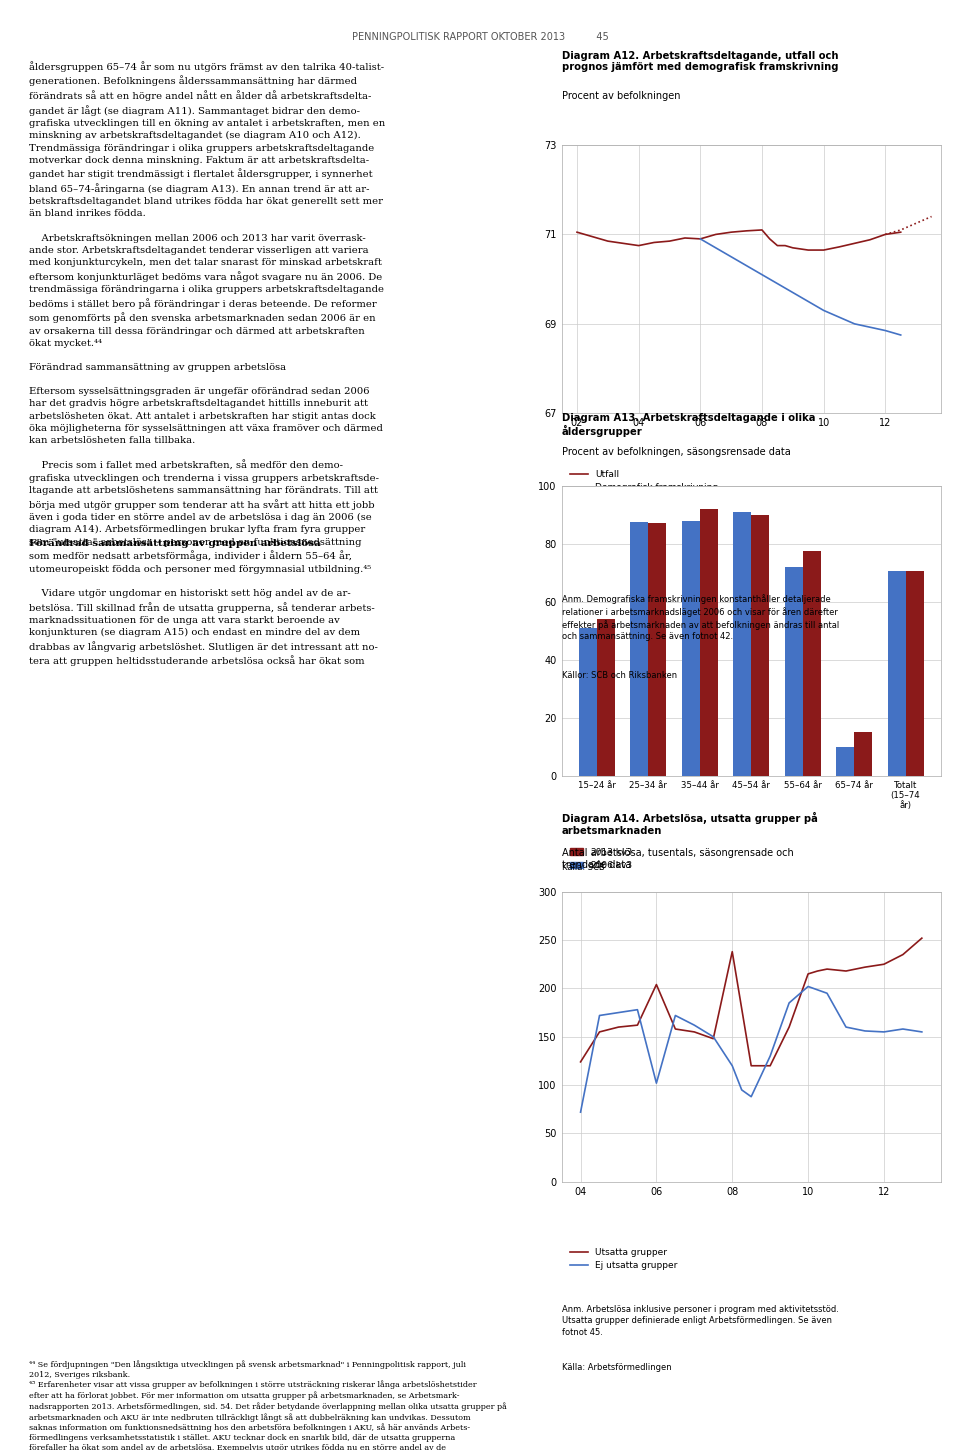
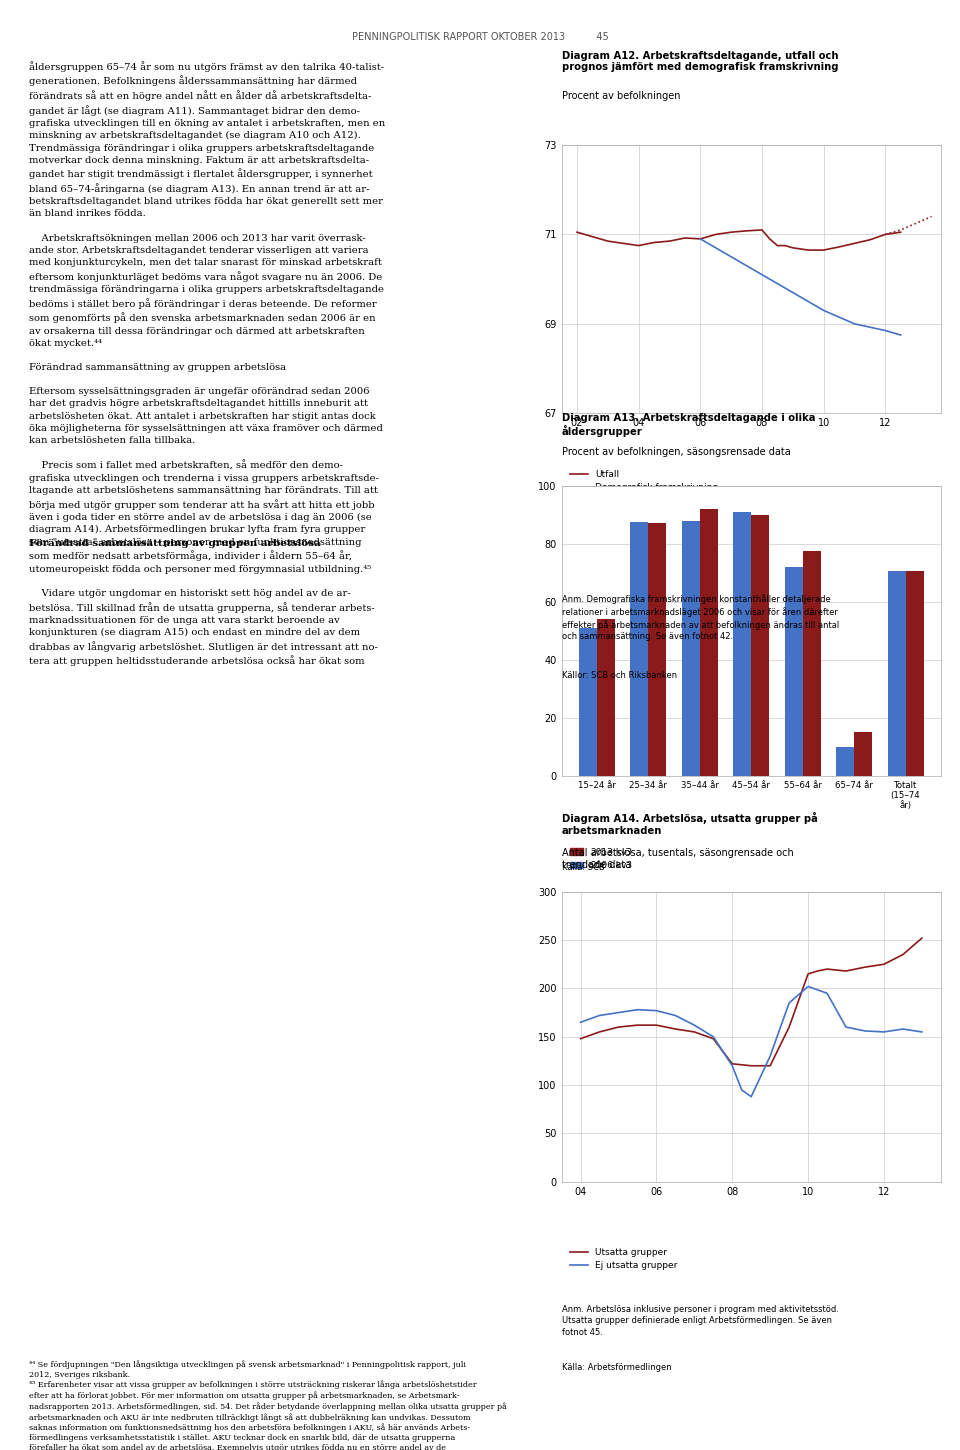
Utsatta grupper/04: 124 -> 148
Ej utsatta grupper/04: 72 -> 165
Utsatta grupper/06: 204 -> 162
Ej utsatta grupper/06: 102 -> 177
Utsatta grupper/08: 238 -> 122
